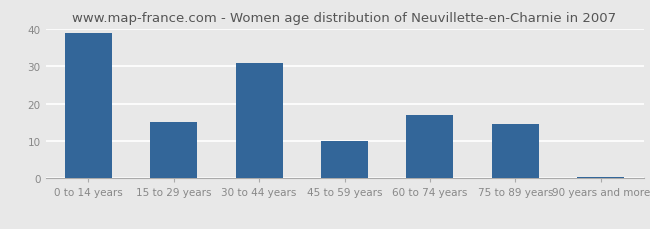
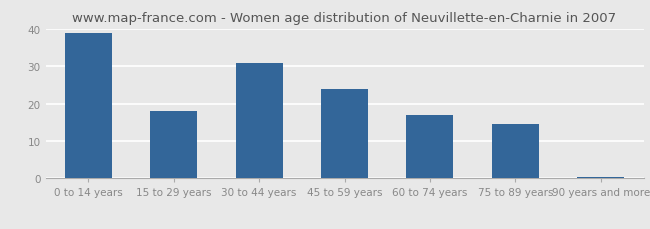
15 to 29 years: 15.0 -> 18.0
45 to 59 years: 10.0 -> 24.0
